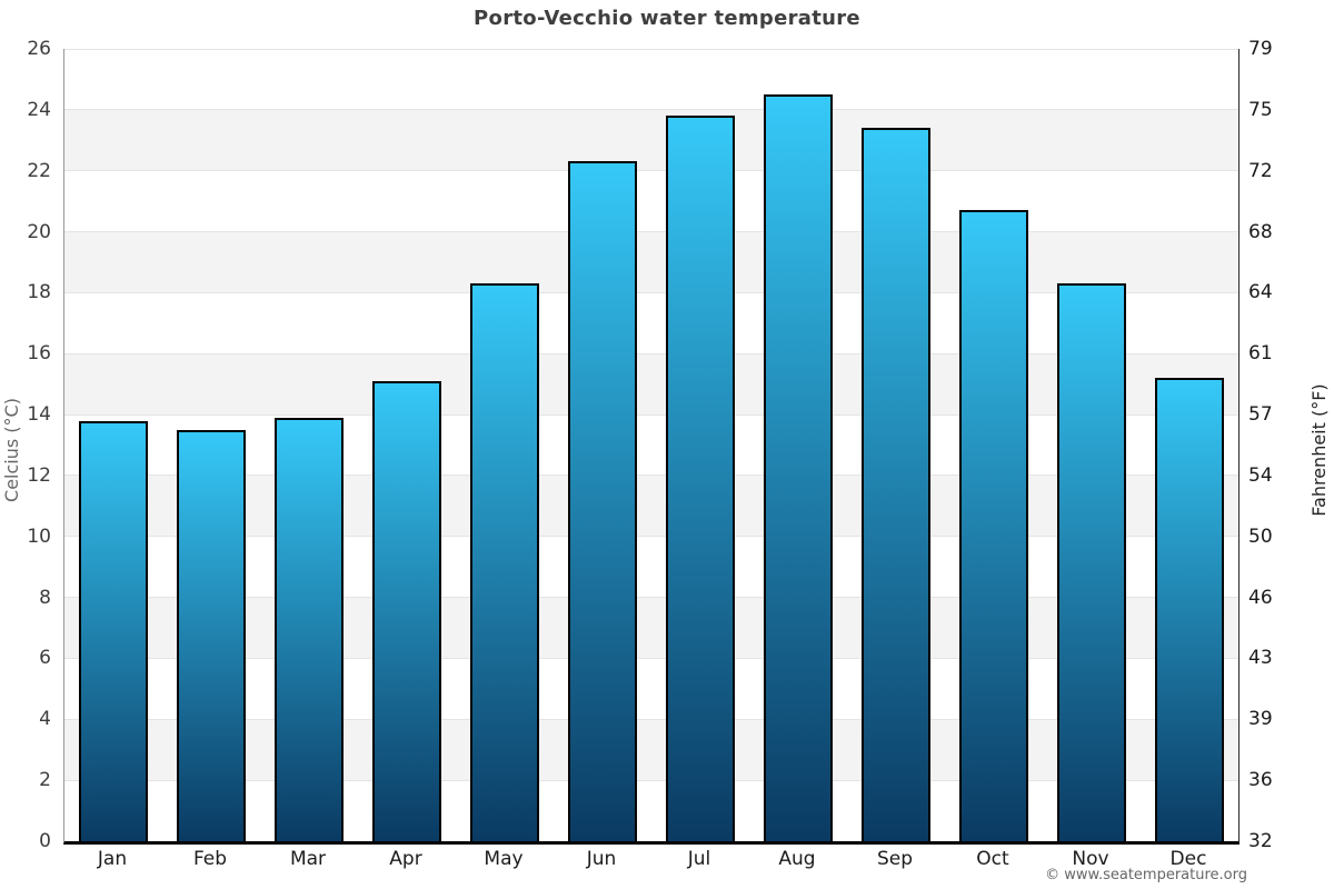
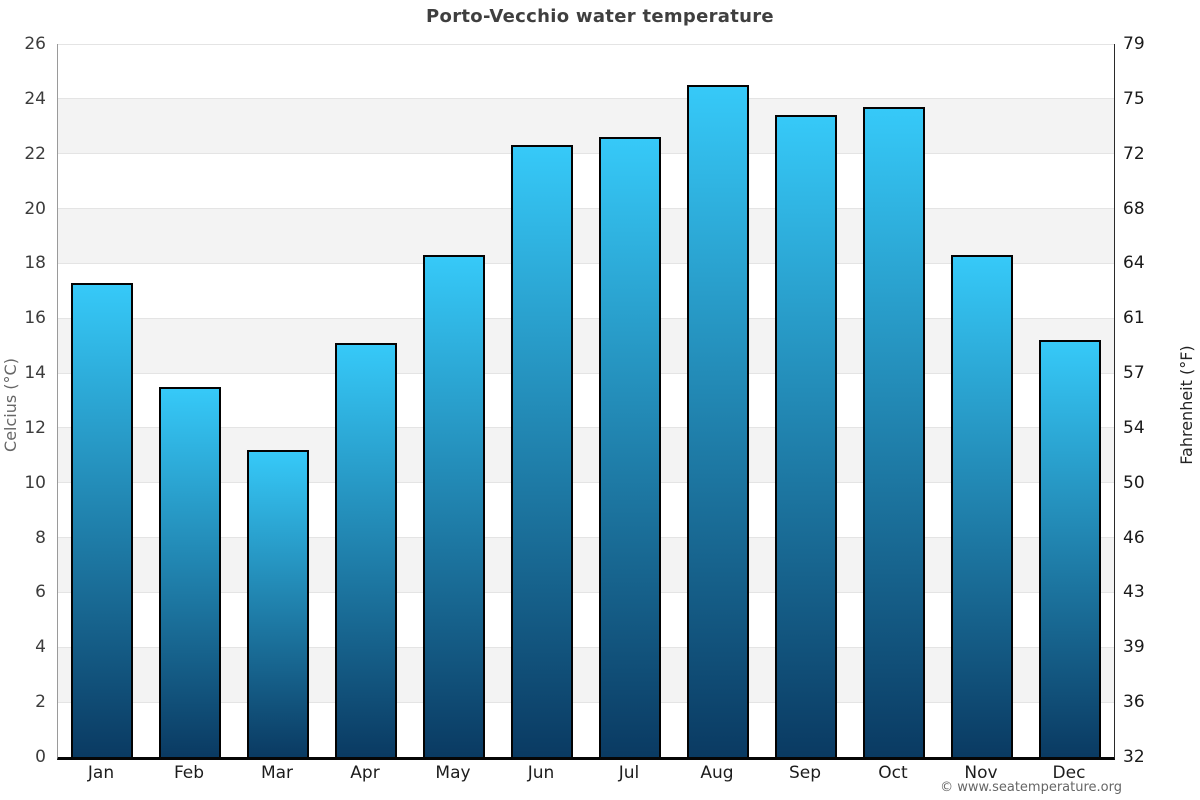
Jan: 13.8 -> 17.3
Mar: 13.9 -> 11.2
Jul: 23.8 -> 22.6
Oct: 20.7 -> 23.7
